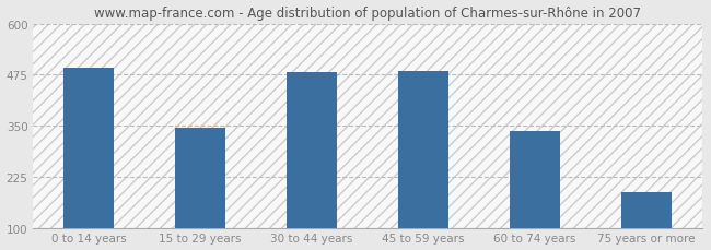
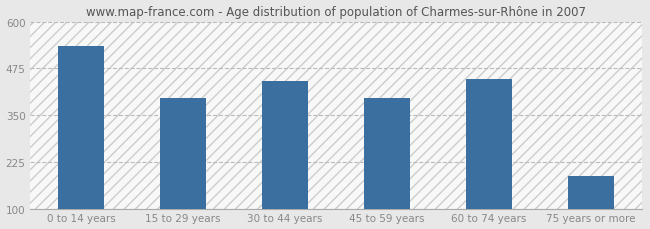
0 to 14 years: 493 -> 535
15 to 29 years: 344 -> 395
30 to 44 years: 481 -> 440
45 to 59 years: 485 -> 395
60 to 74 years: 337 -> 445
